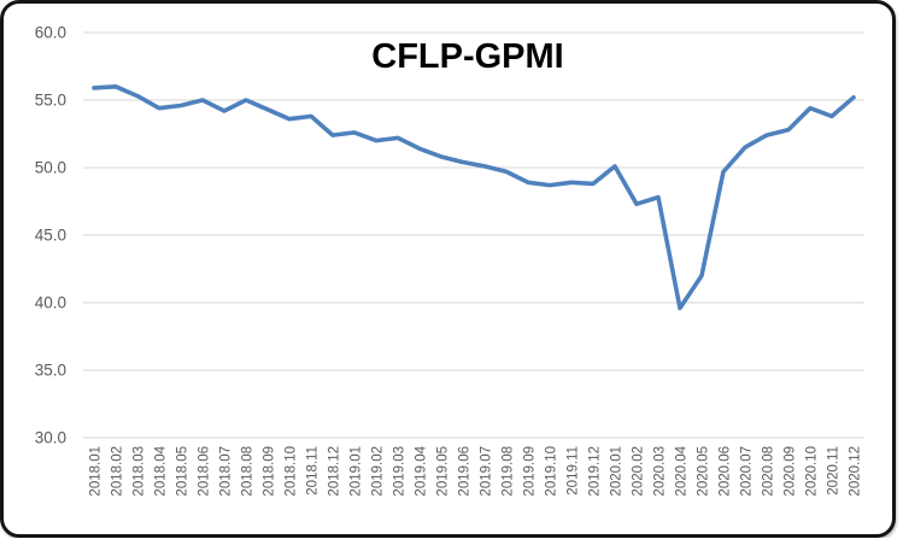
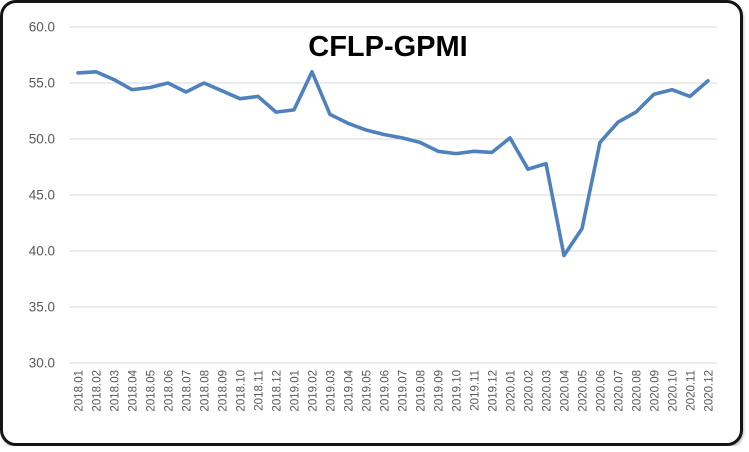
2019.02: 52.0 -> 56.0
2020.09: 52.8 -> 54.0
